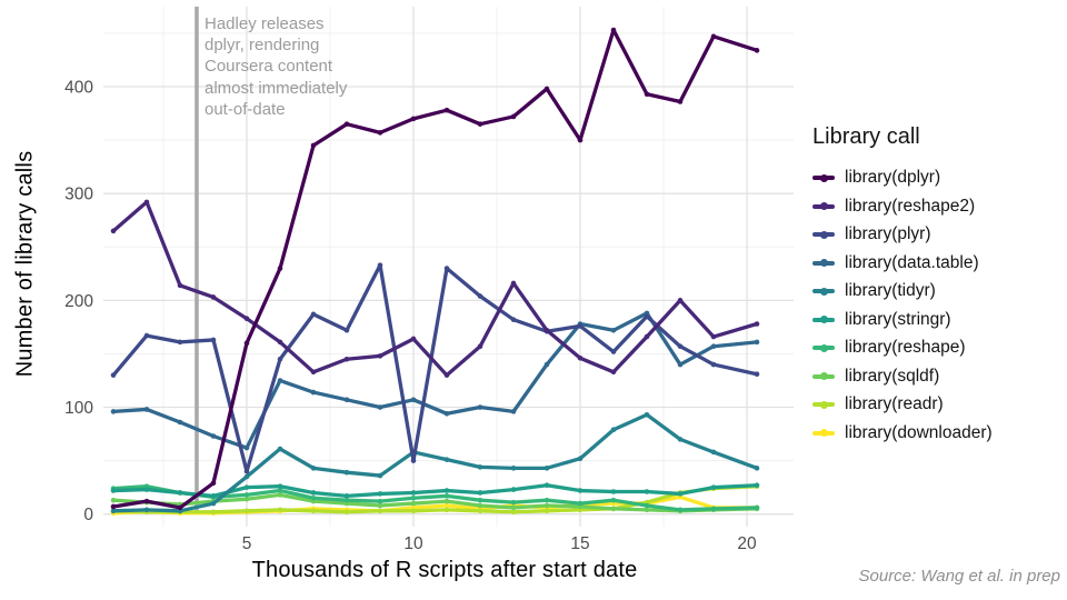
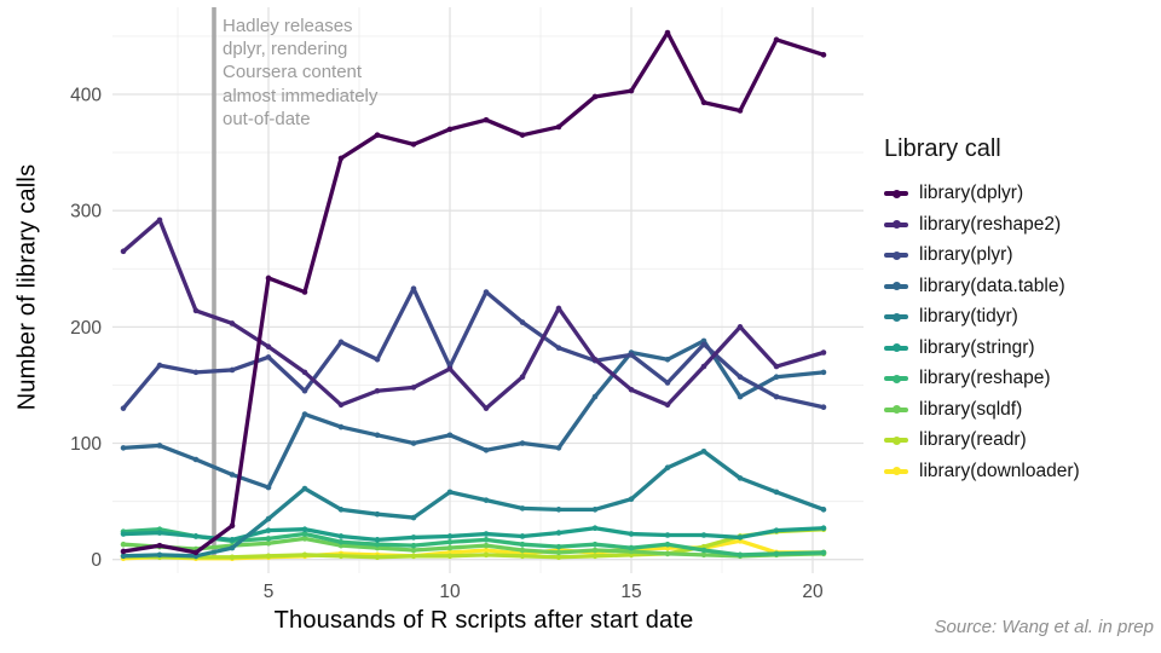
library(dplyr)/5: 160 -> 240
library(plyr)/5: 40 -> 170
library(plyr)/10: 50 -> 170
library(dplyr)/15: 350 -> 400
